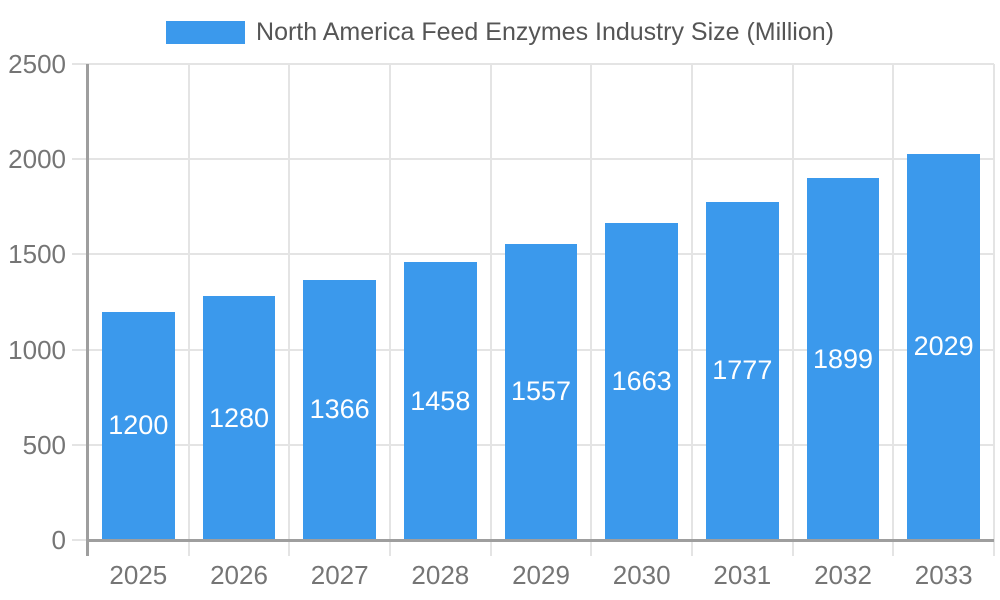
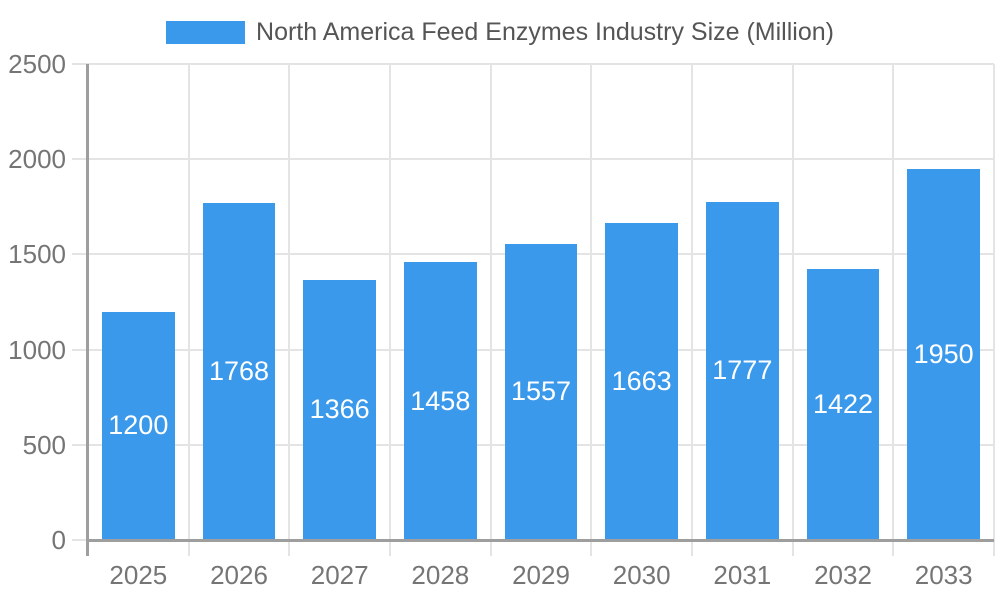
2026: 1280 -> 1768
2032: 1899 -> 1422
2033: 2029 -> 1950
